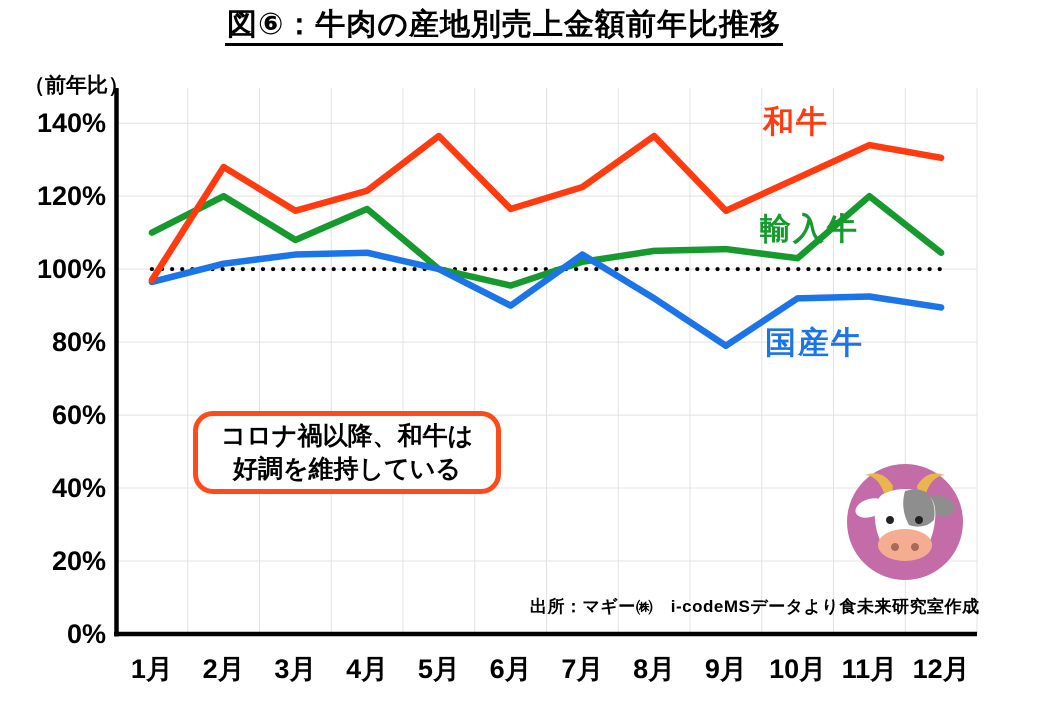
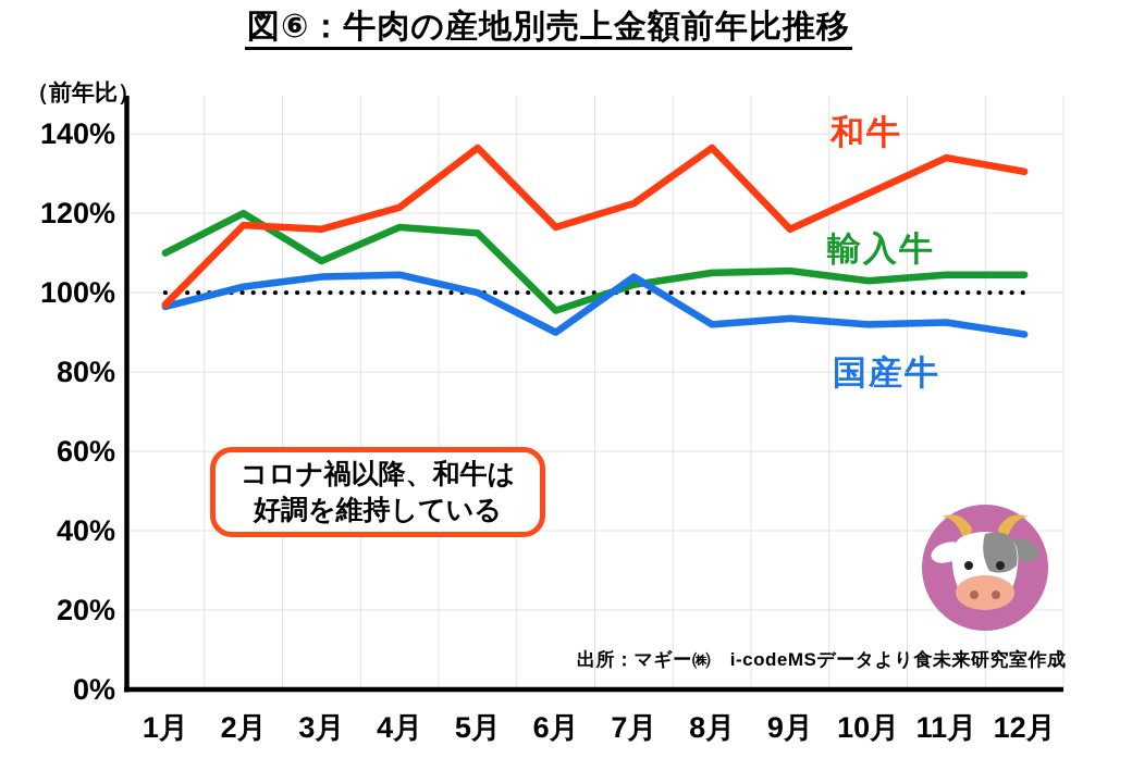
和牛/2月: 128% -> 117%
輸入牛/5月: 100% -> 115%
国産牛/9月: 79% -> 94%
輸入牛/11月: 120% -> 104%
